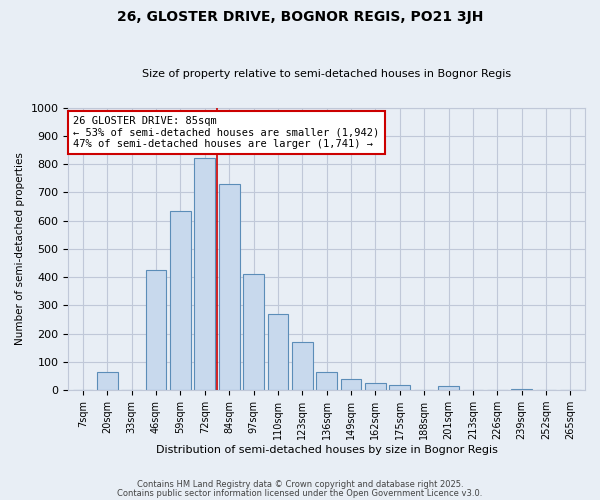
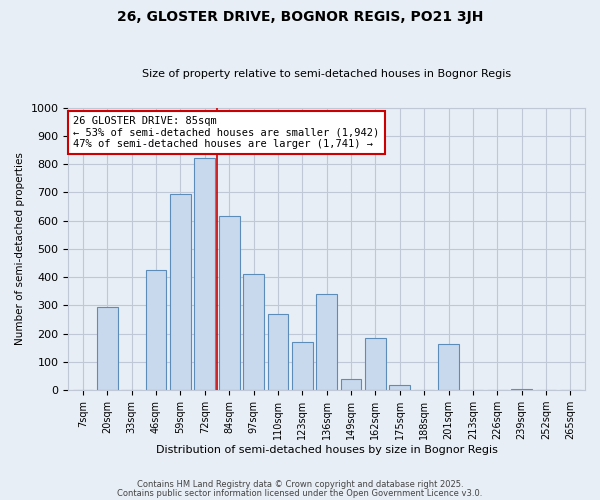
20sqm: 65 -> 295
59sqm: 635 -> 695
84sqm: 730 -> 615
136sqm: 65 -> 340
162sqm: 25 -> 185
201sqm: 15 -> 165
